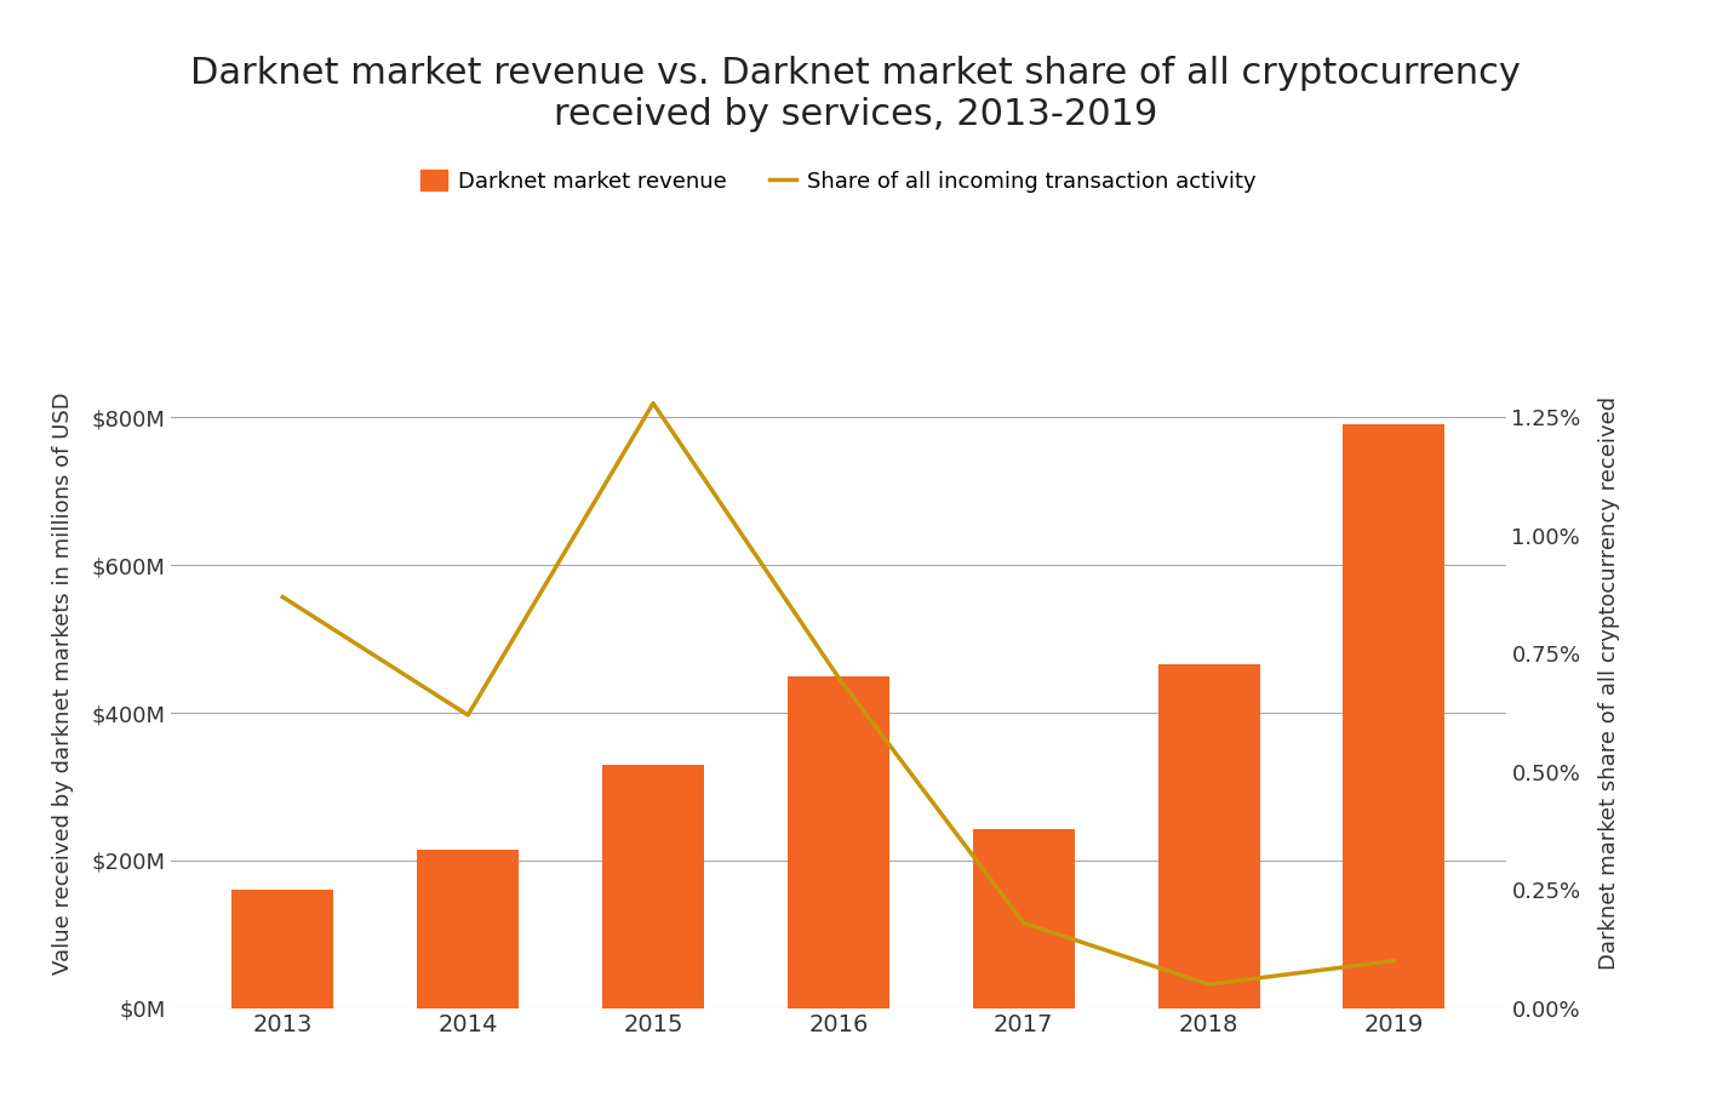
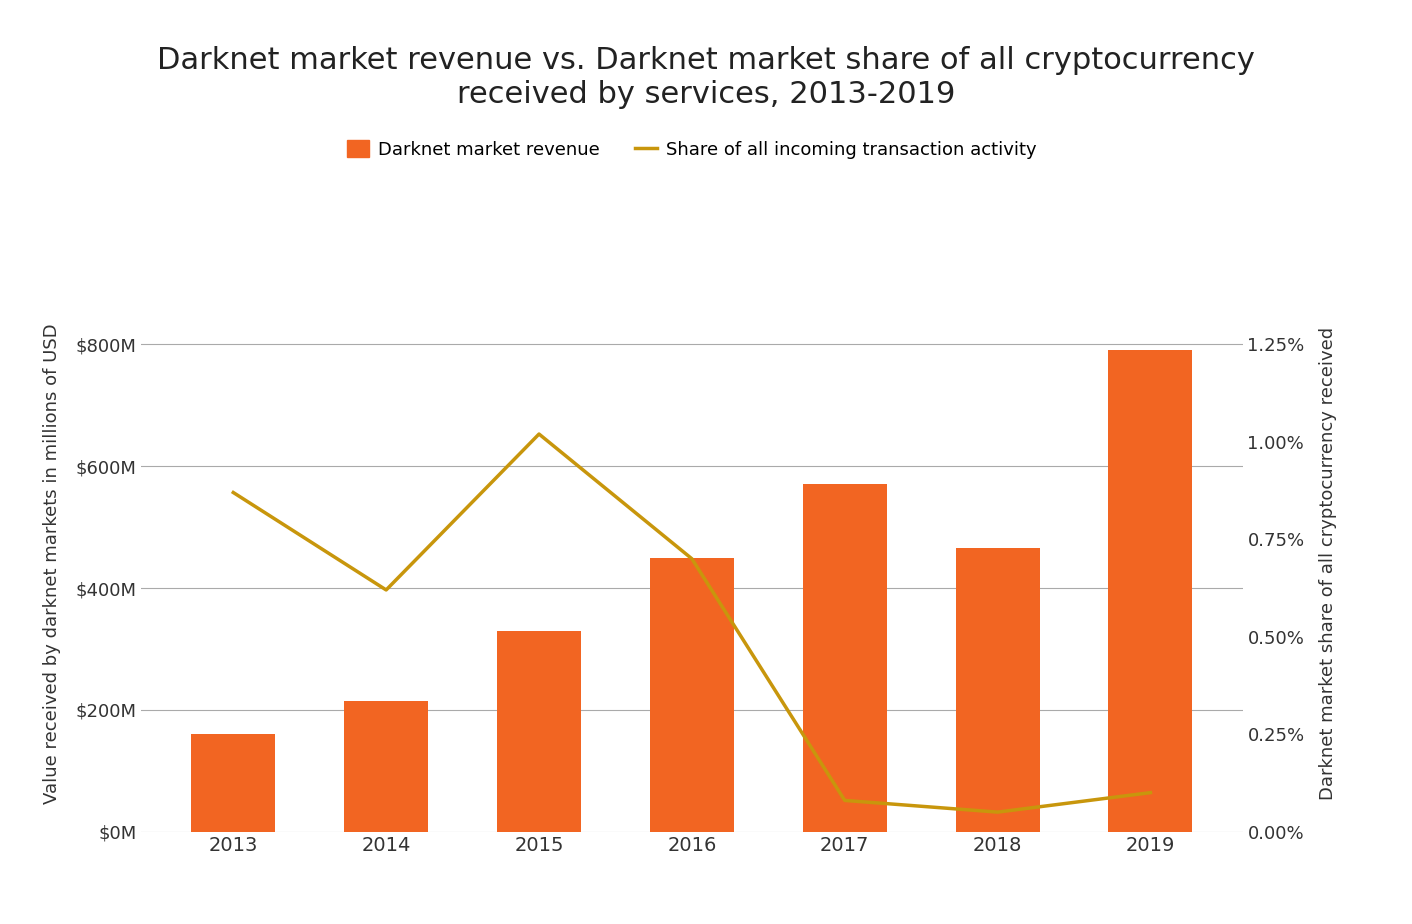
Share of all incoming transaction activity/2015: 1.28% -> 1.02%
Darknet market revenue/2017: $242M -> $570M
Share of all incoming transaction activity/2017: 0.18% -> 0.08%
